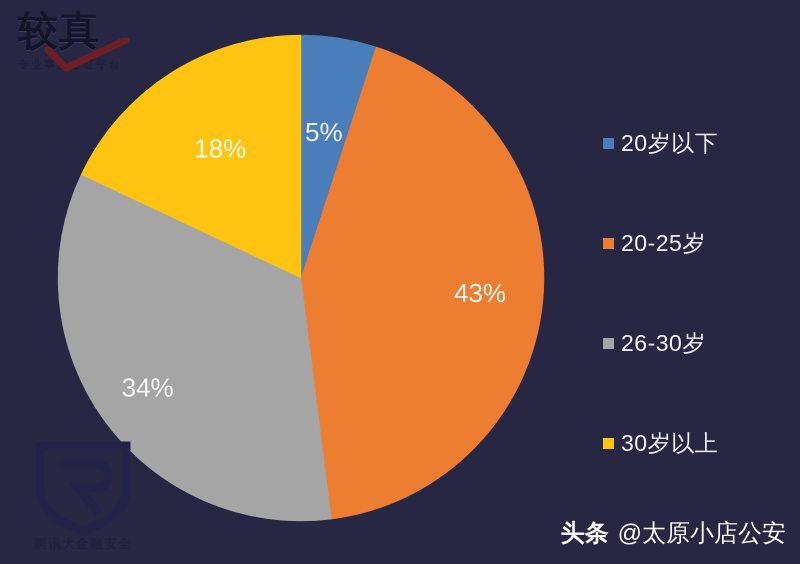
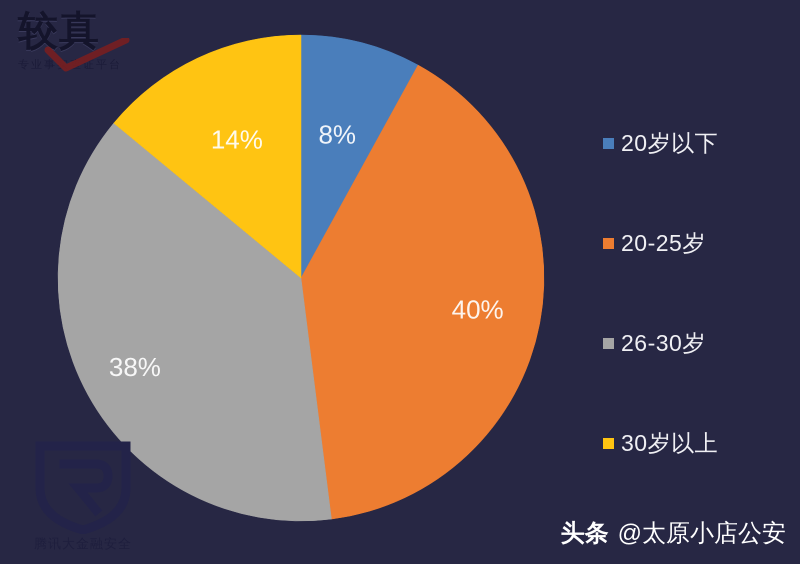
20岁以下: 5% -> 8%
20-25岁: 43% -> 40%
26-30岁: 34% -> 38%
30岁以上: 18% -> 14%
